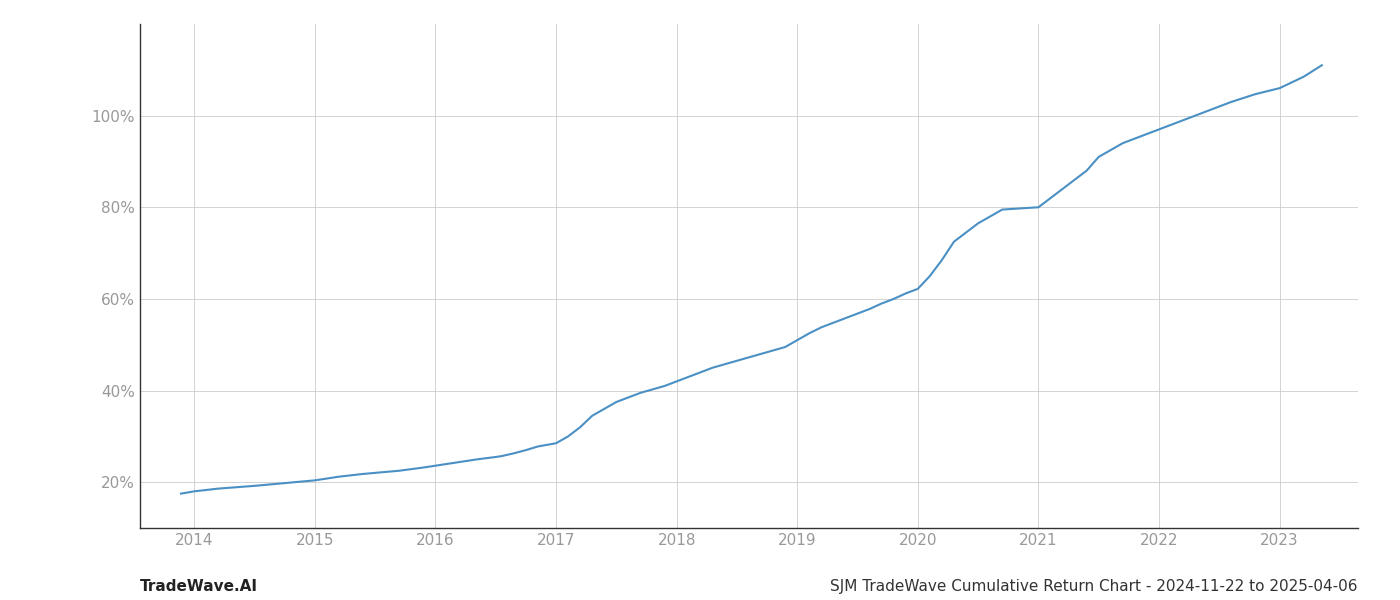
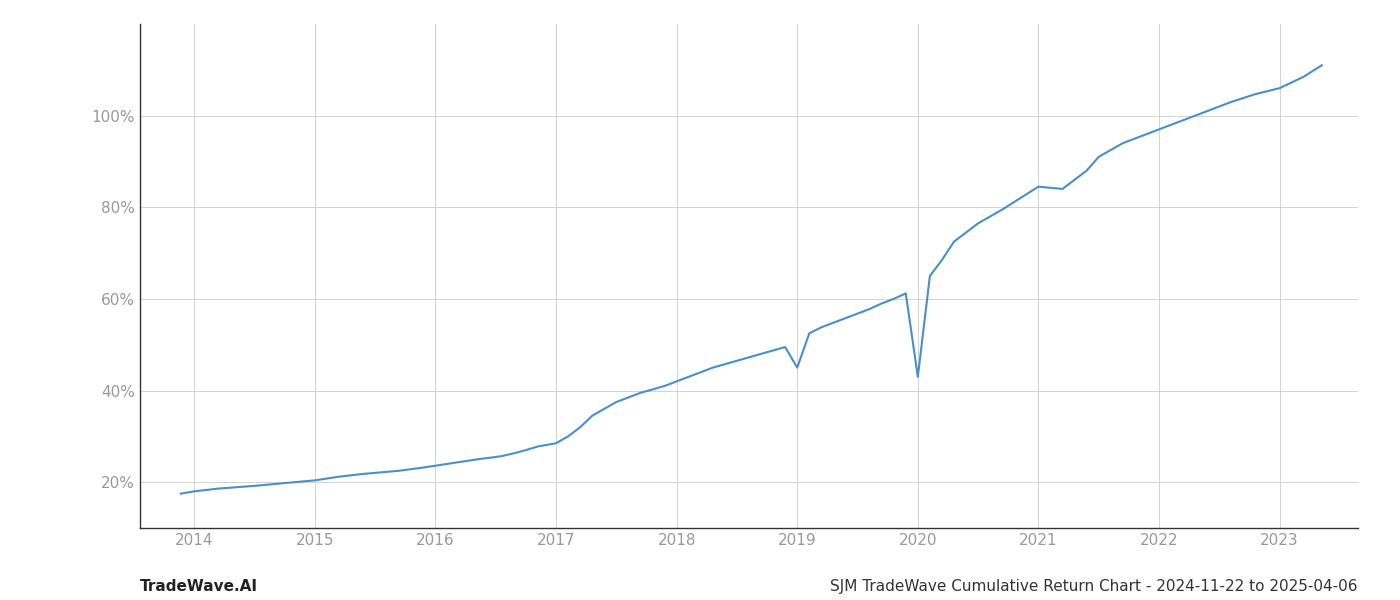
2019: 51.0% -> 45.0%
2020: 62.2% -> 43.0%
2021: 80.0% -> 84.5%
